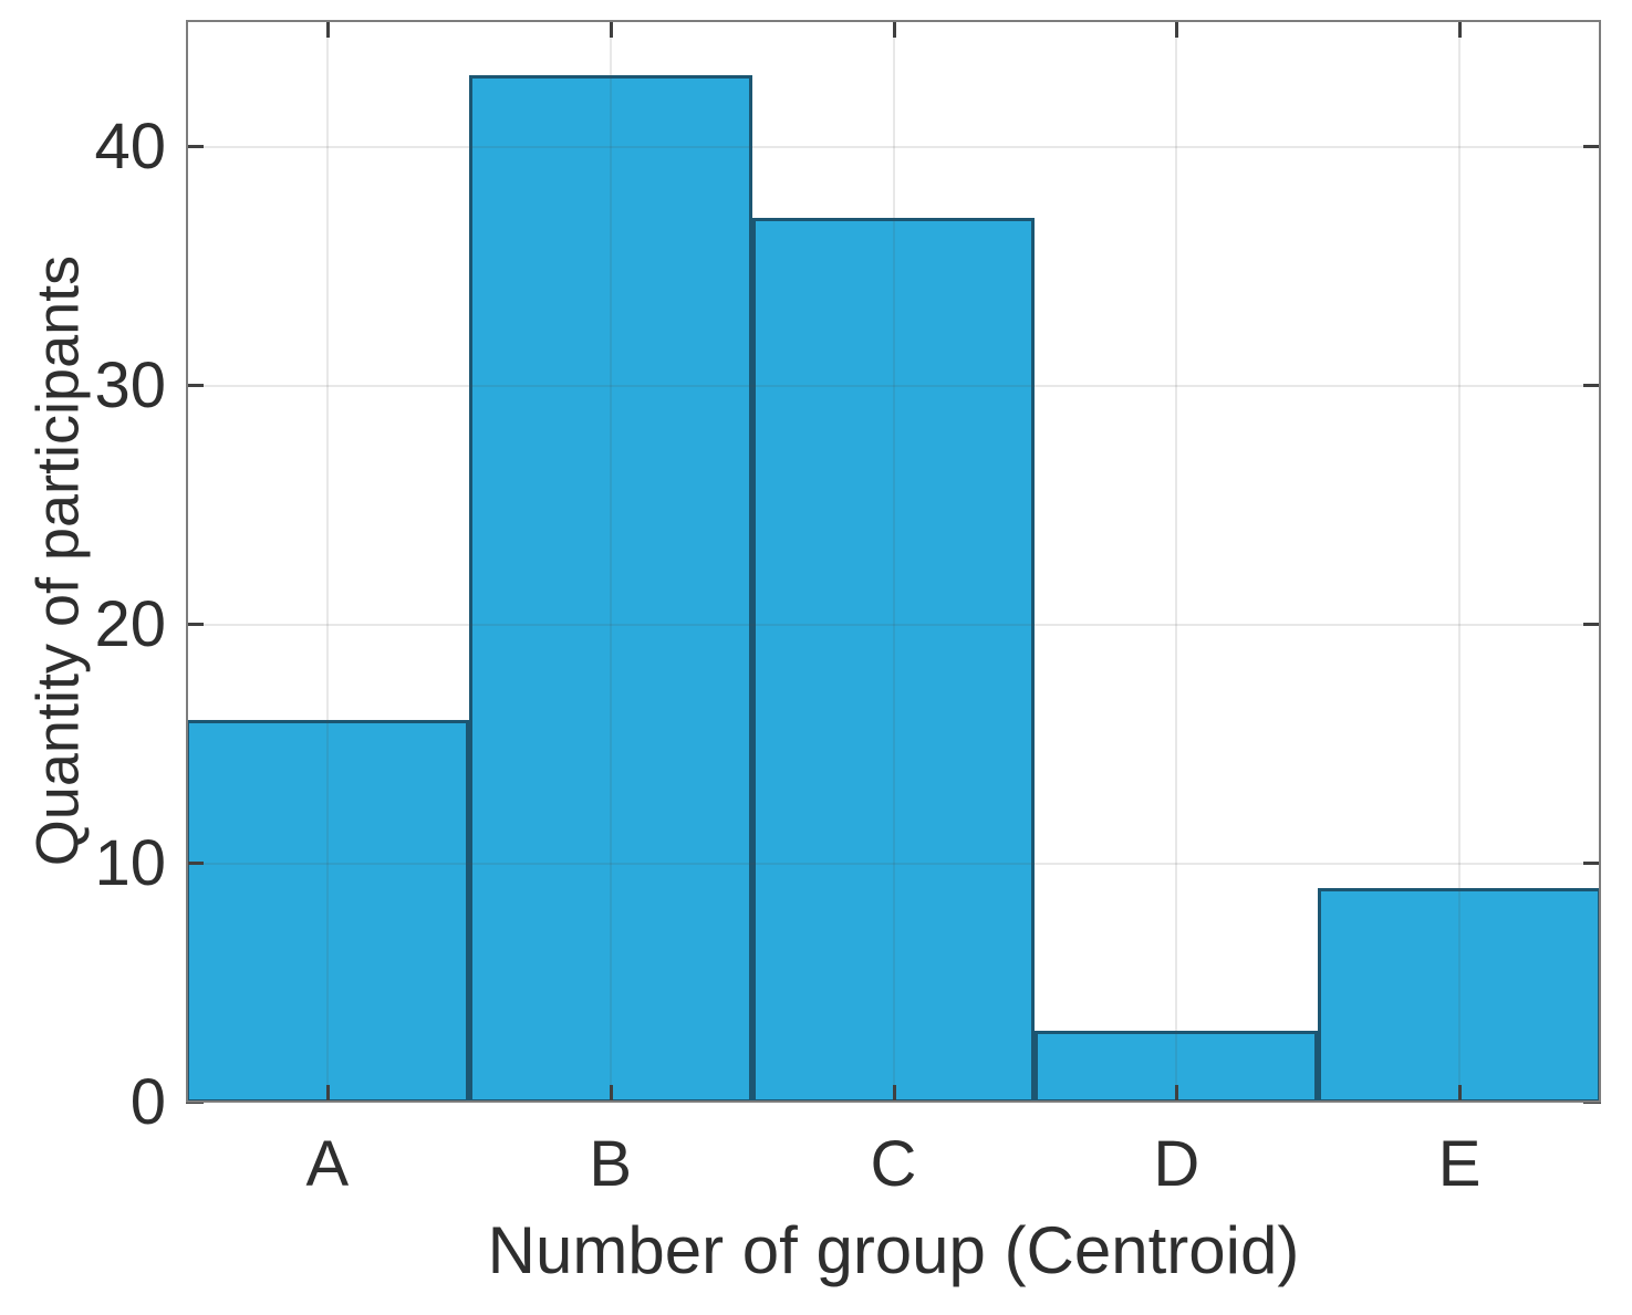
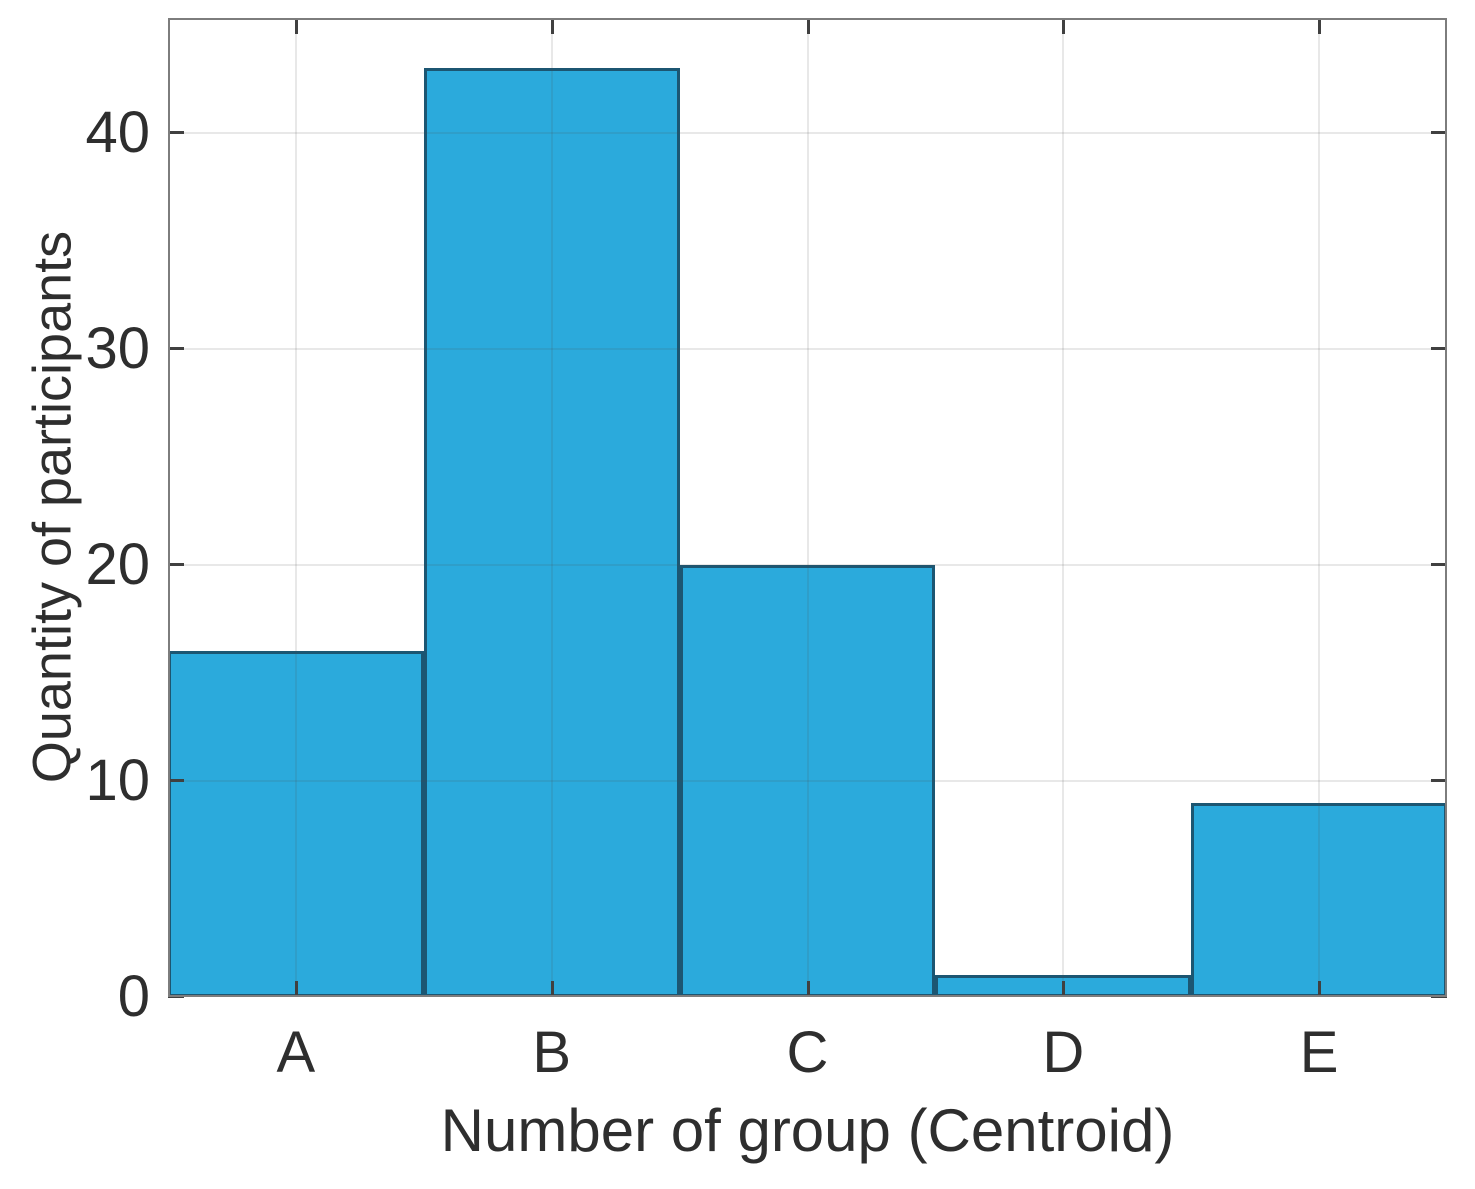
C: 37 -> 20
D: 3 -> 1
